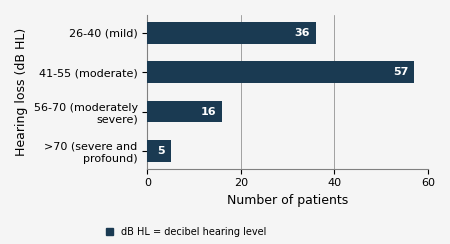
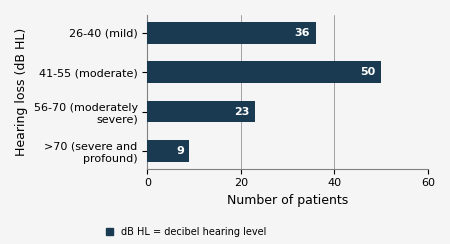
41-55 (moderate): 57 -> 50
56-70 (moderately severe): 16 -> 23
>70 (severe and profound): 5 -> 9
